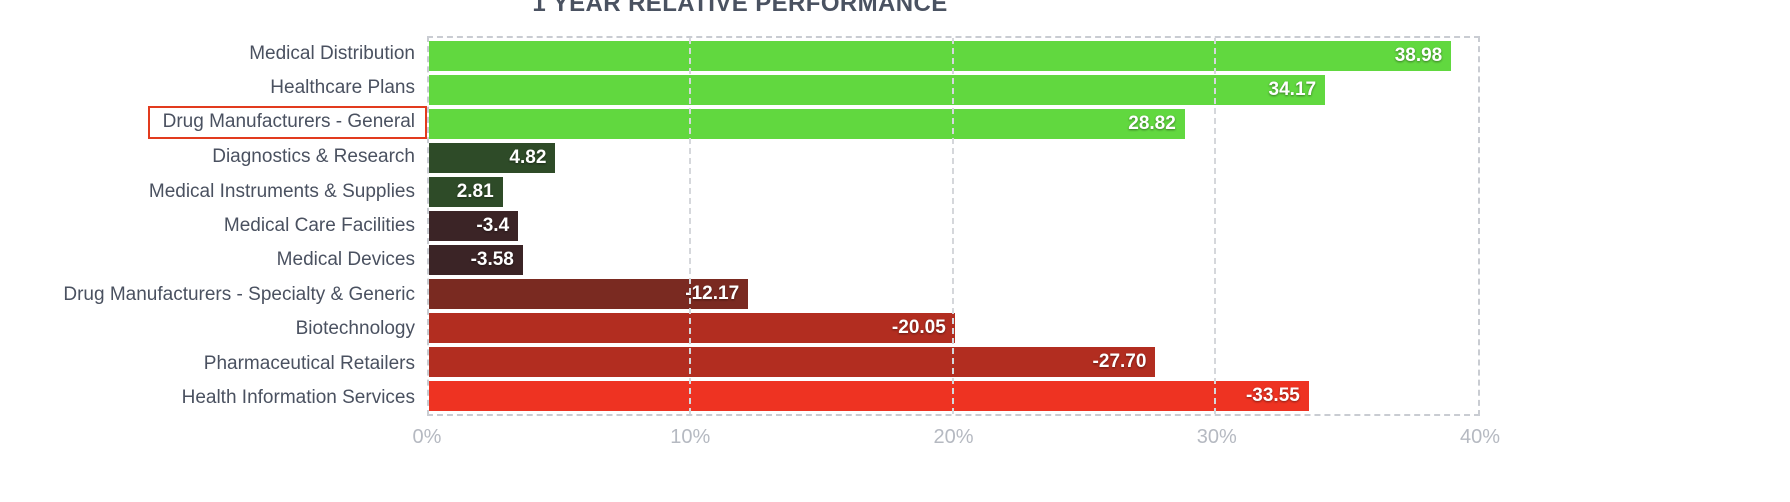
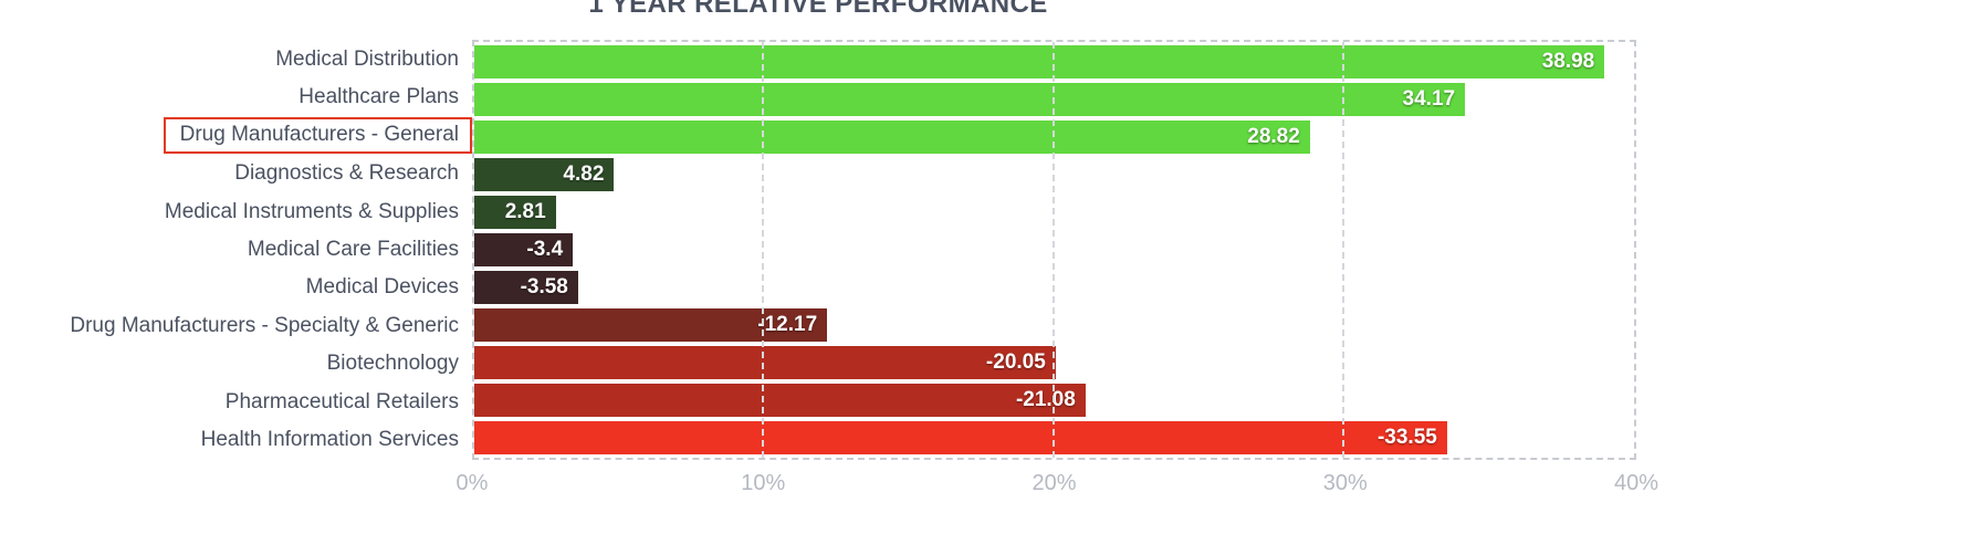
Pharmaceutical Retailers: -27.70 -> -21.08
